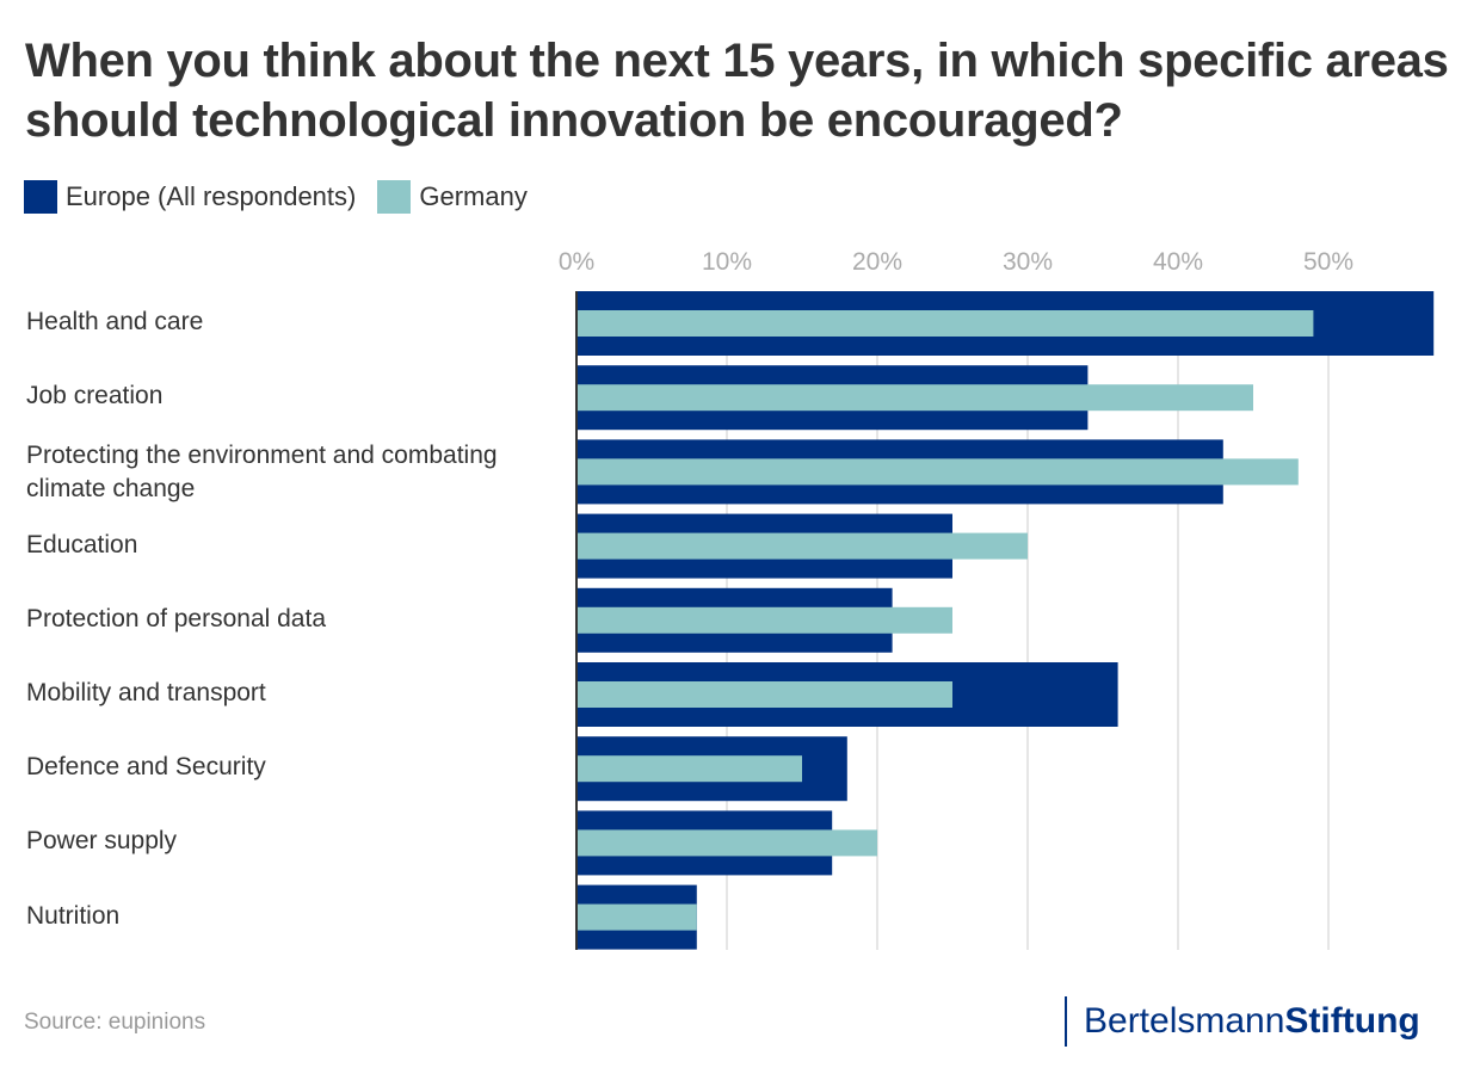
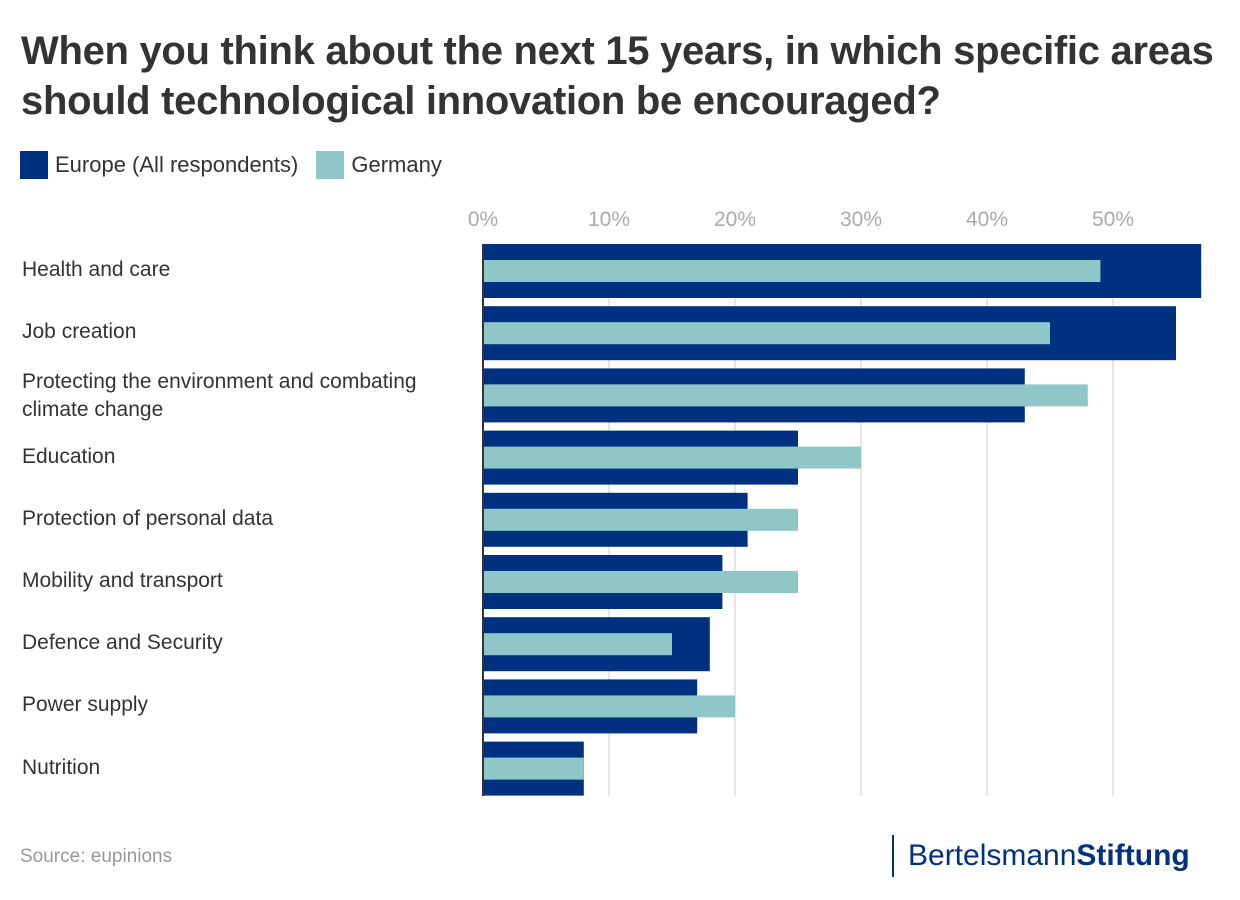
Europe (All respondents)/Job creation: 34% -> 55%
Europe (All respondents)/Mobility and transport: 36% -> 19%
